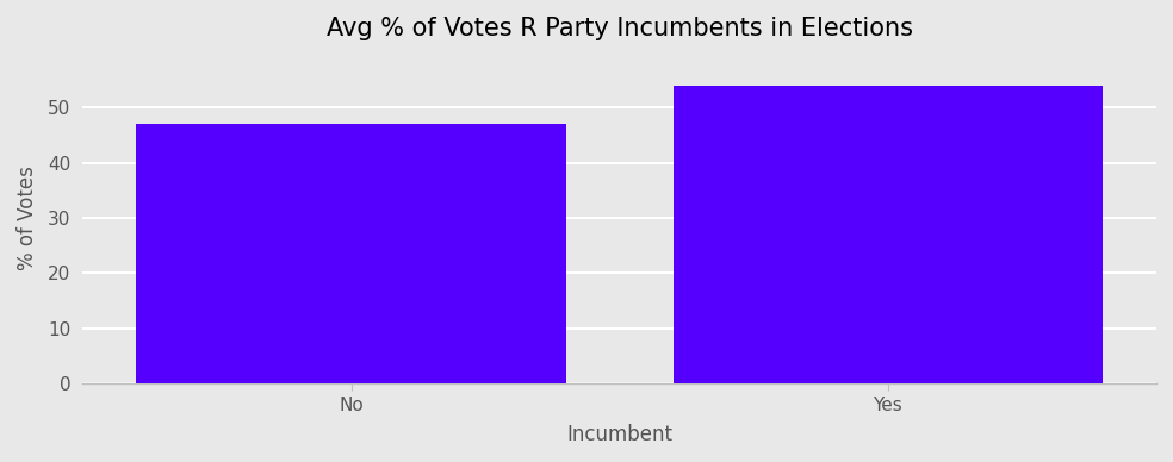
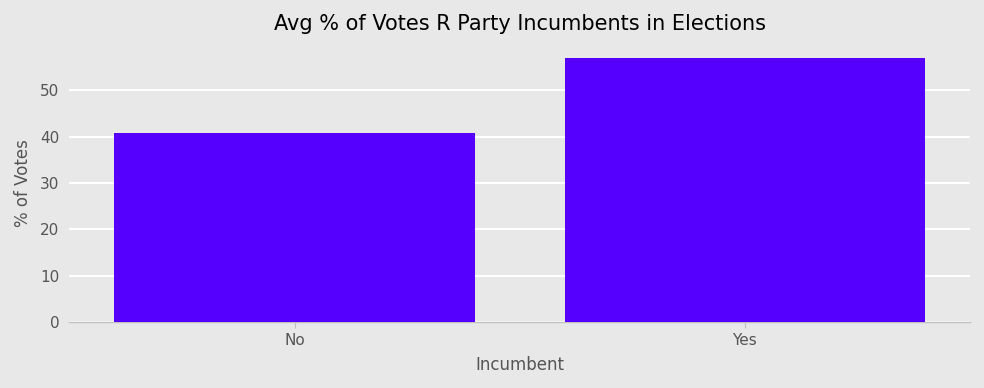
No: 47.0 -> 40.7
Yes: 54.0 -> 57.0
